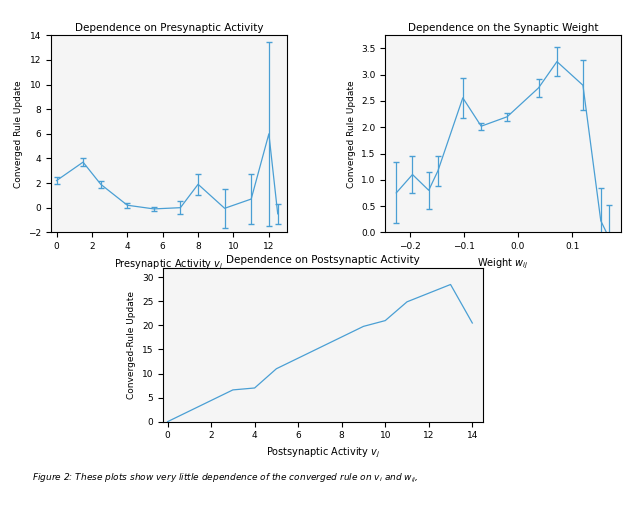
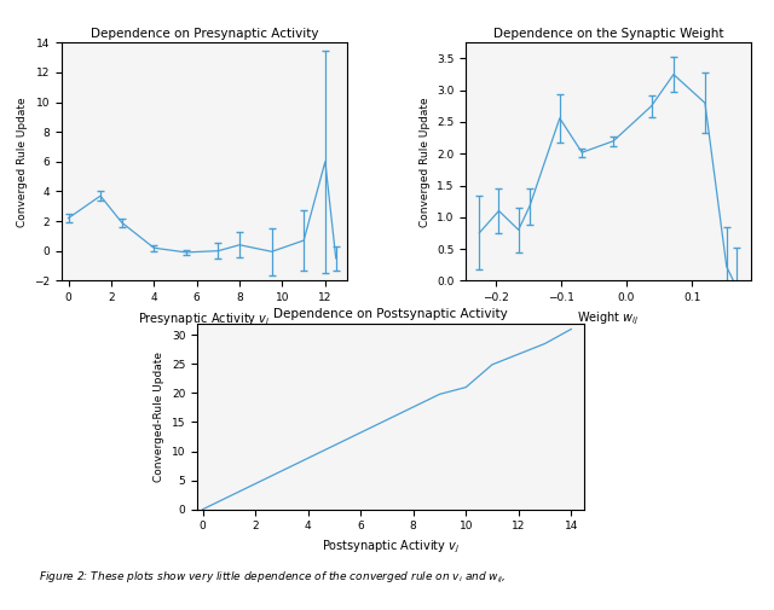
Dependence on Presynaptic Activity/8: 1.9 -> 0.4
Dependence on Postsynaptic Activity/4: 7.0 -> 8.8
Dependence on Postsynaptic Activity/14: 20.5 -> 31.0
